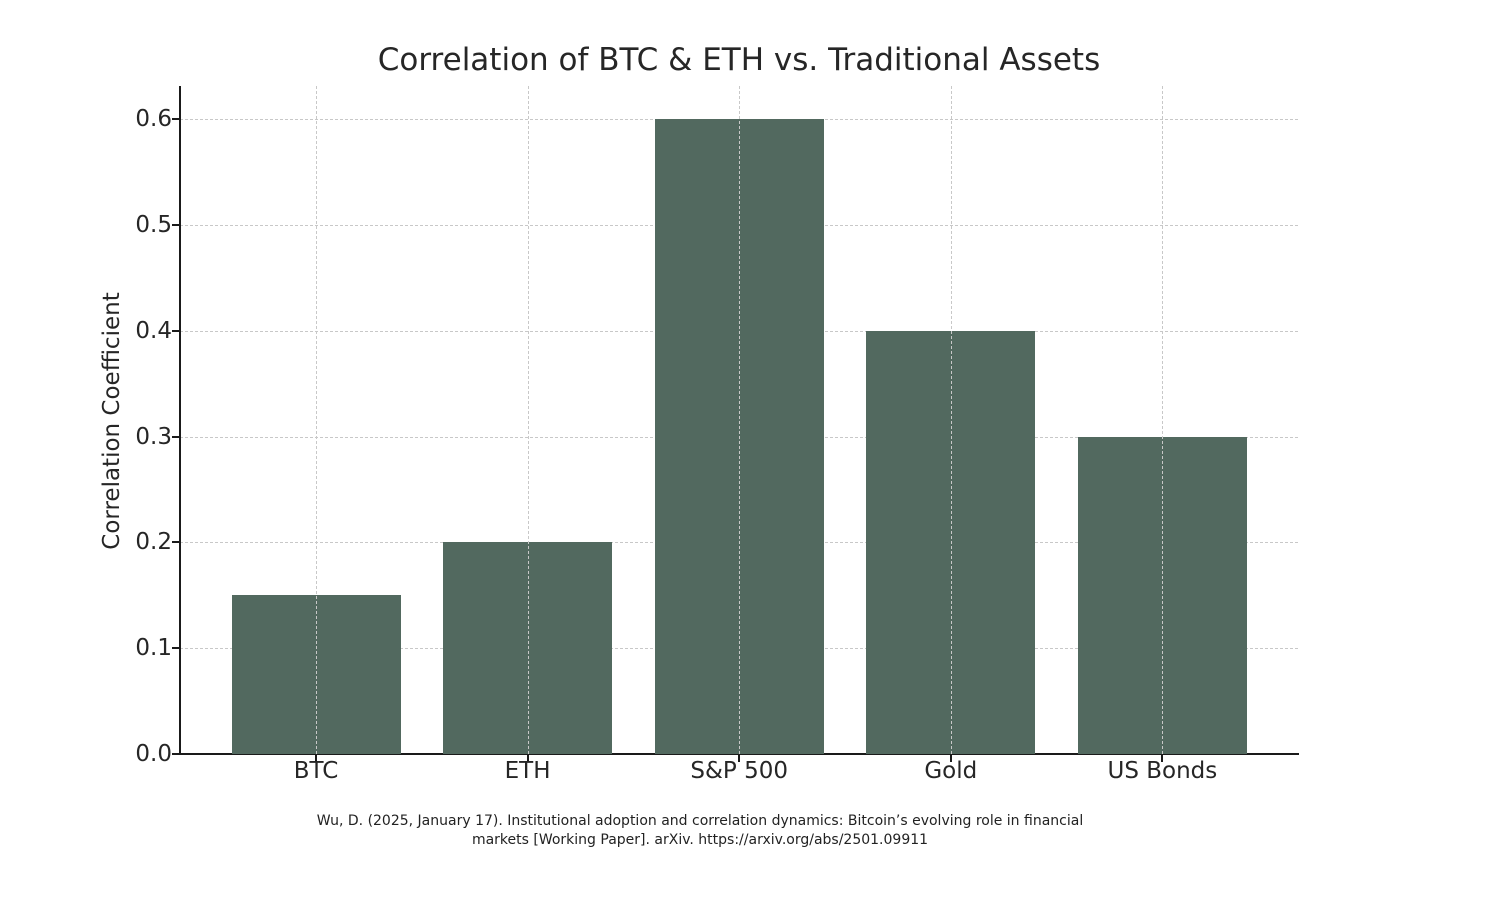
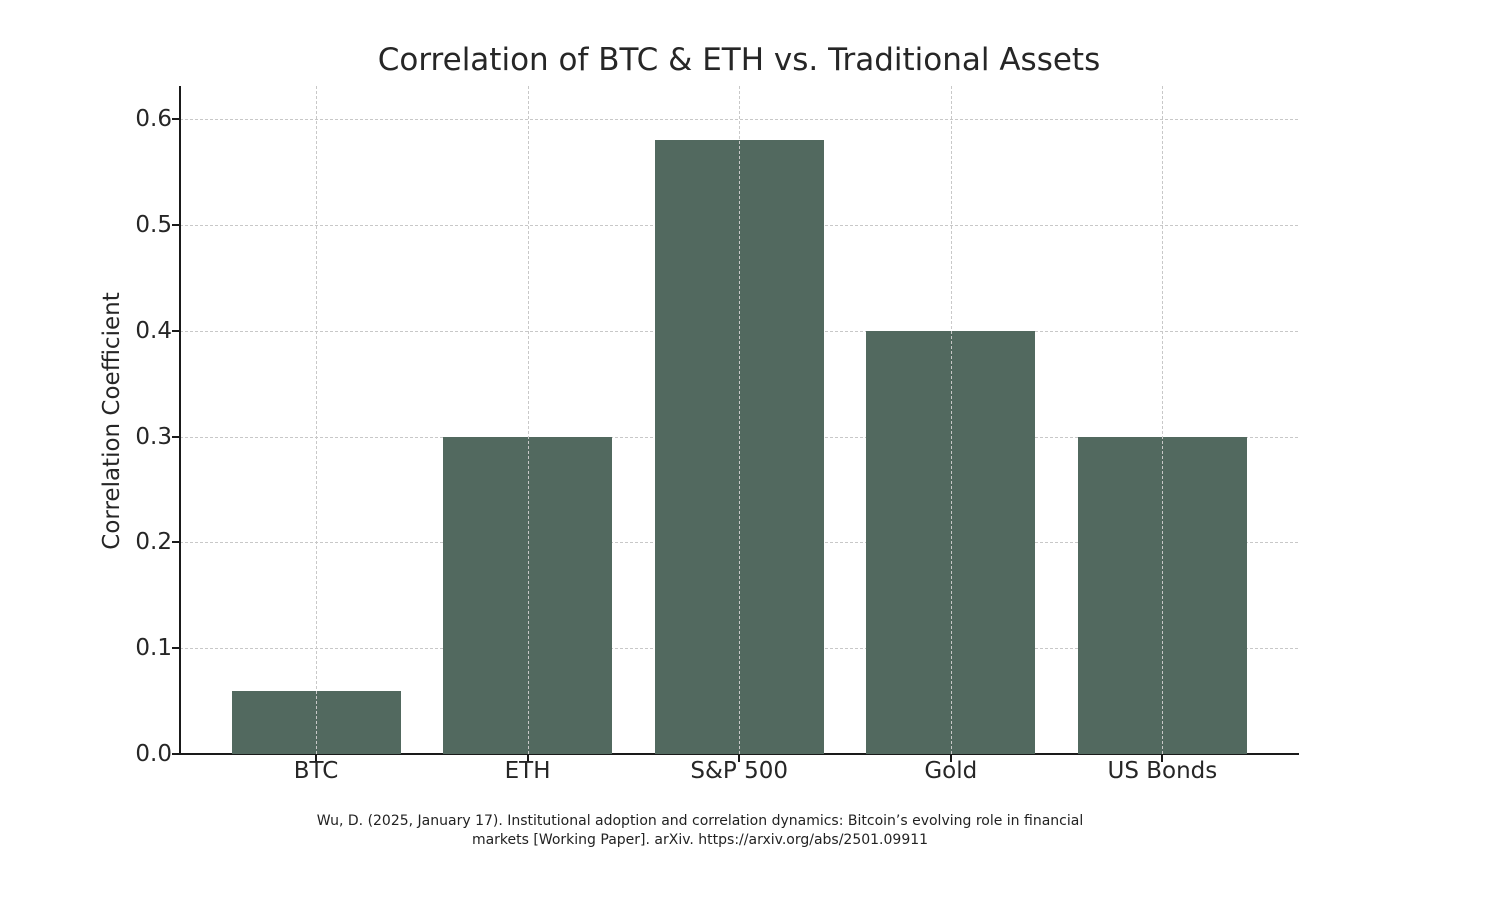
BTC: 0.15 -> 0.06
ETH: 0.20 -> 0.30
S&P 500: 0.60 -> 0.58
